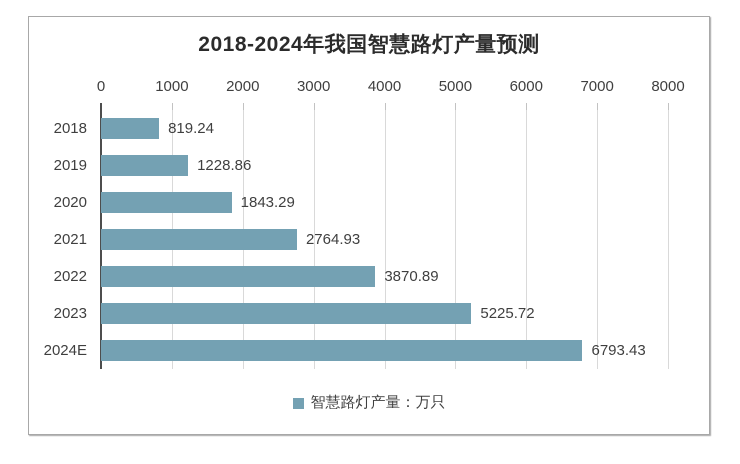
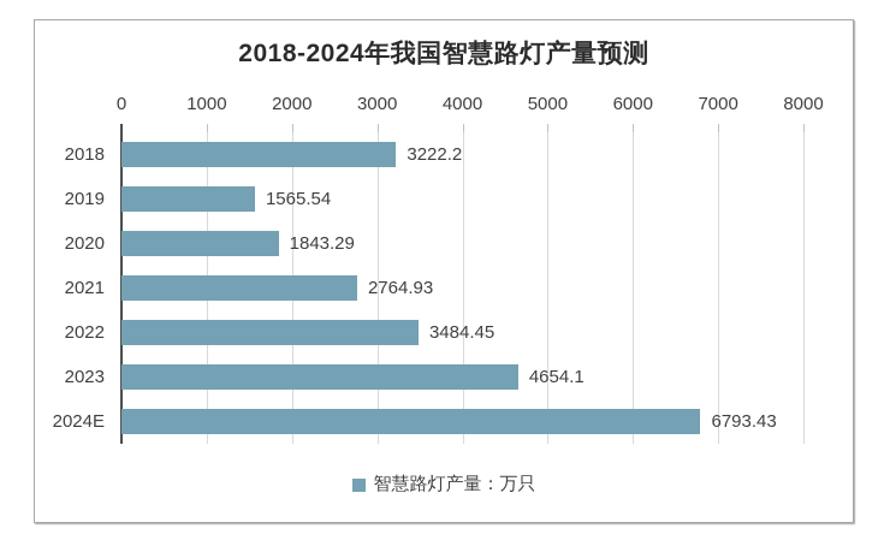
2018: 819.24 -> 3222.2
2019: 1228.86 -> 1565.54
2022: 3870.89 -> 3484.45
2023: 5225.72 -> 4654.1
